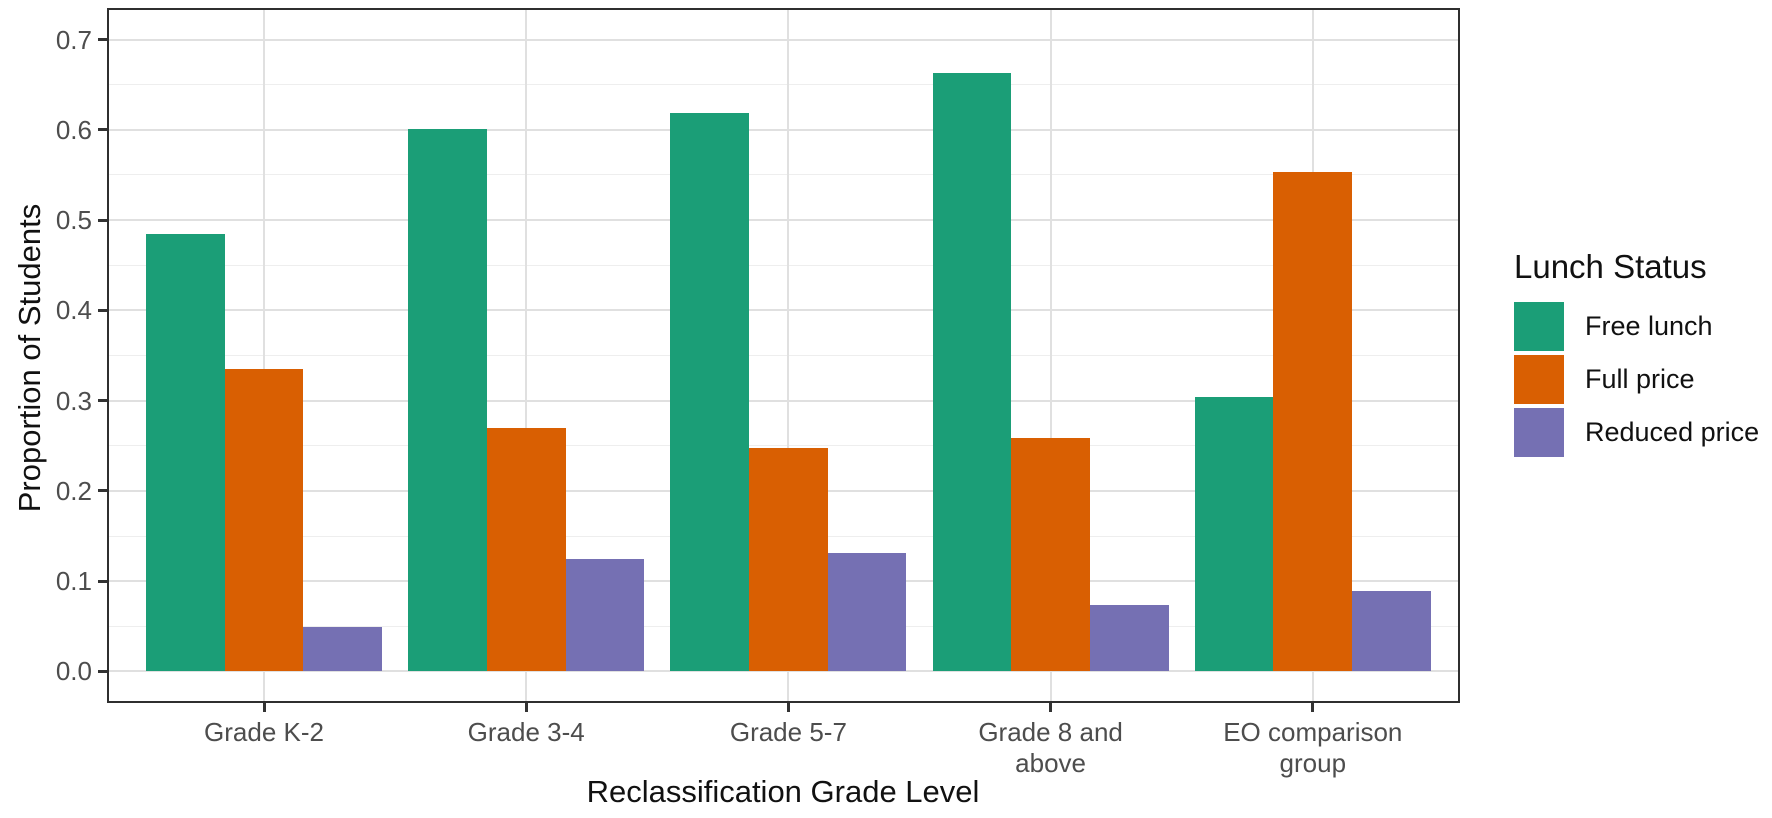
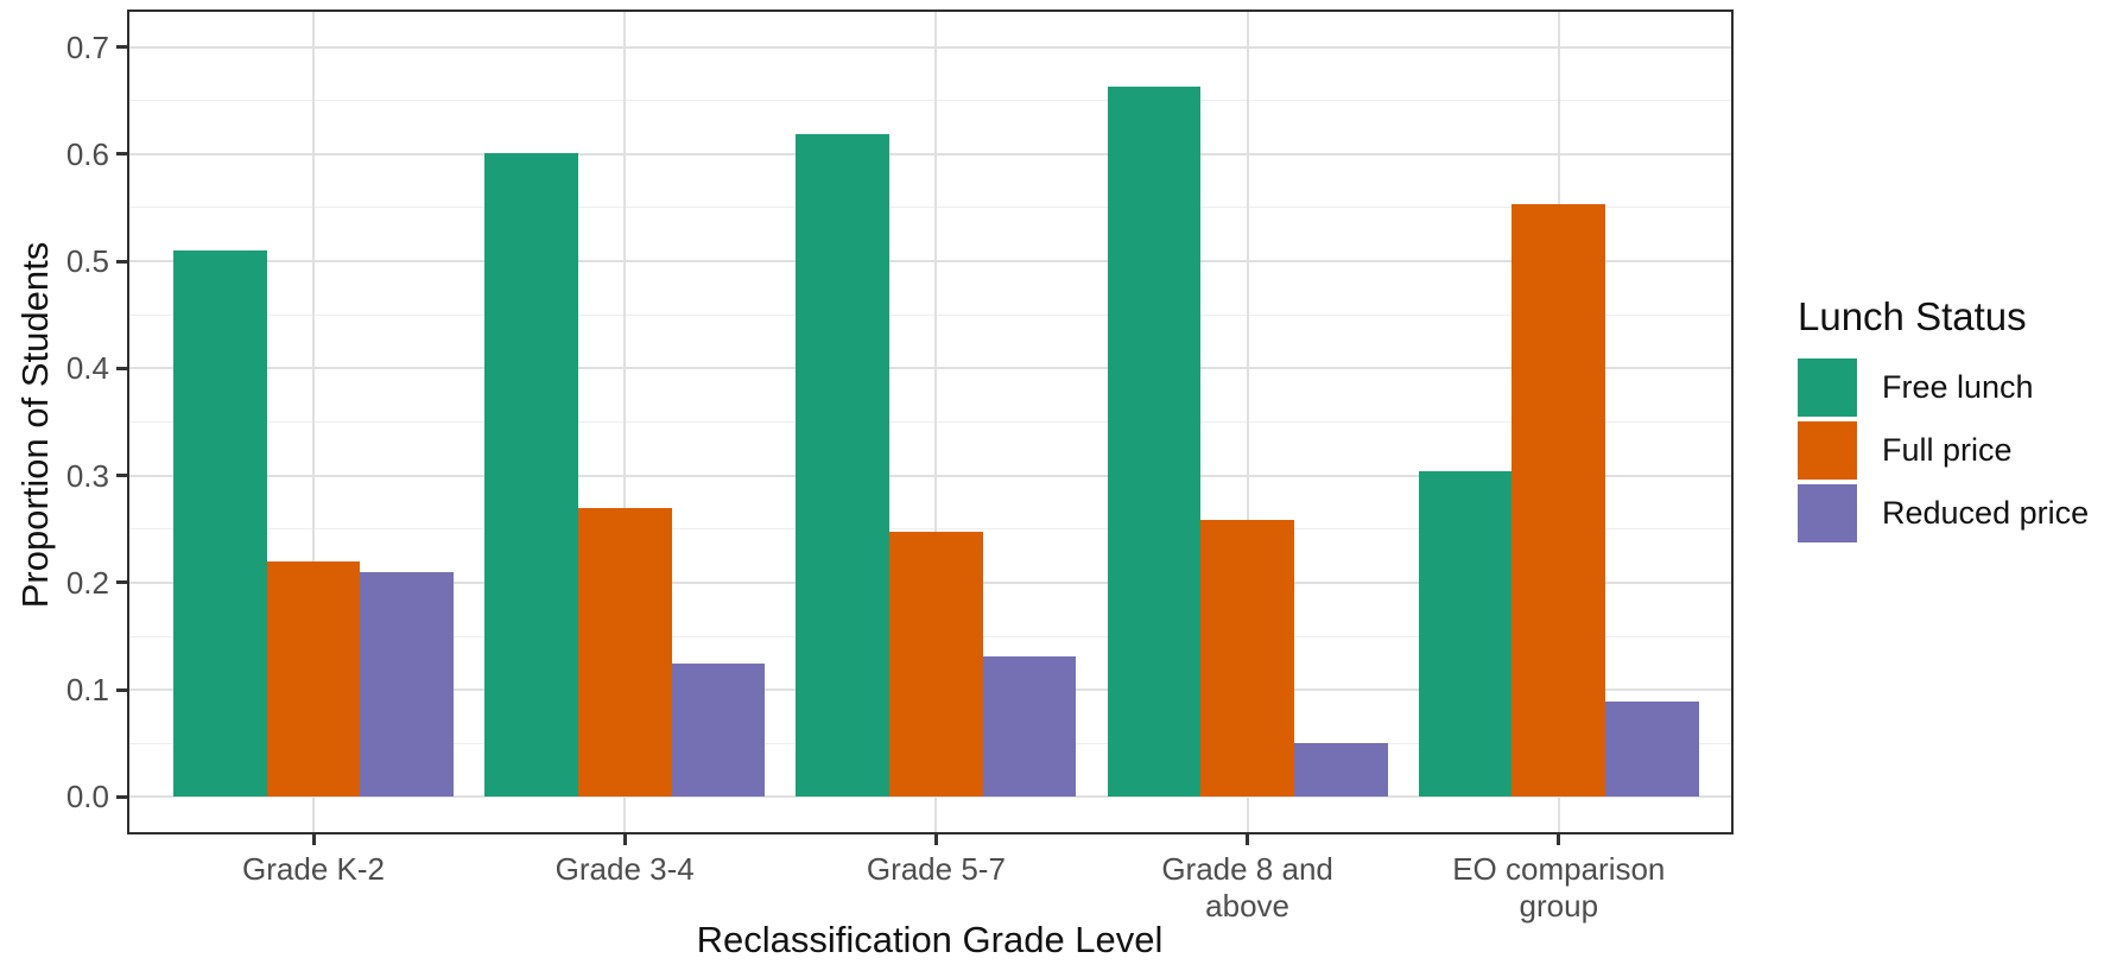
Free lunch/Grade K-2: 0.48 -> 0.51
Full price/Grade K-2: 0.34 -> 0.22
Reduced price/Grade K-2: 0.05 -> 0.21
Reduced price/Grade 8 and above: 0.07 -> 0.05
